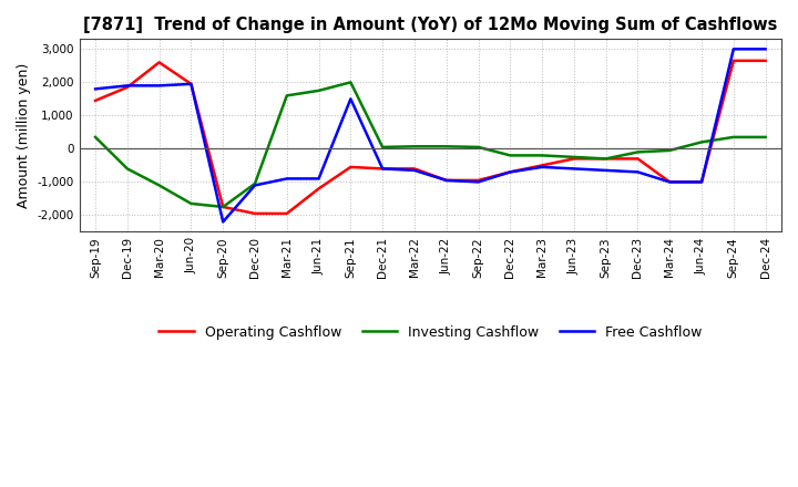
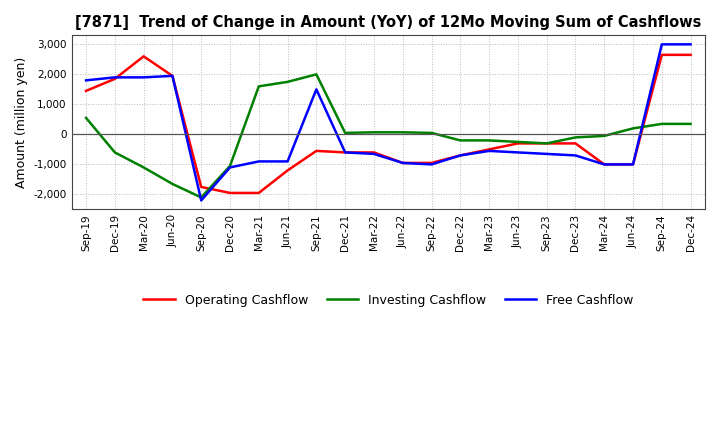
Investing Cashflow/Sep-19: 350 -> 550
Investing Cashflow/Sep-20: -1,750 -> -2,100
